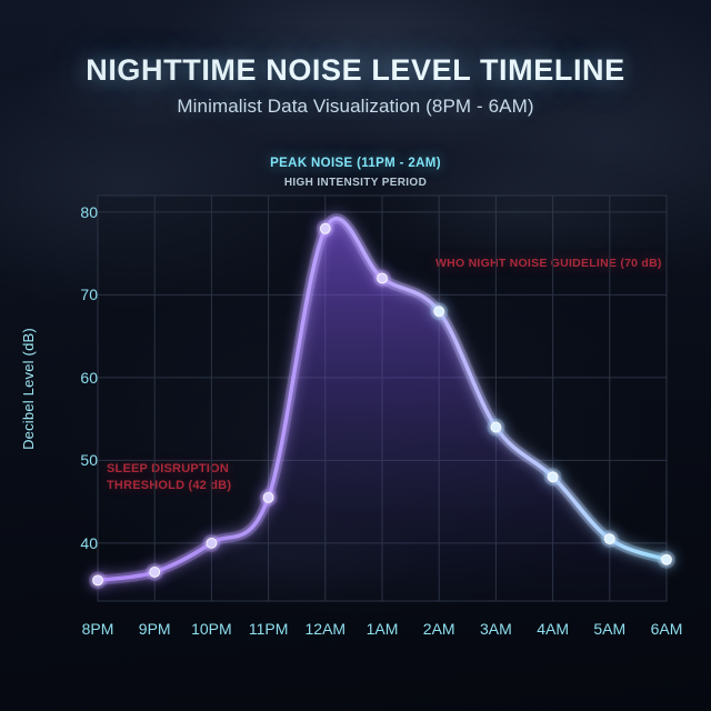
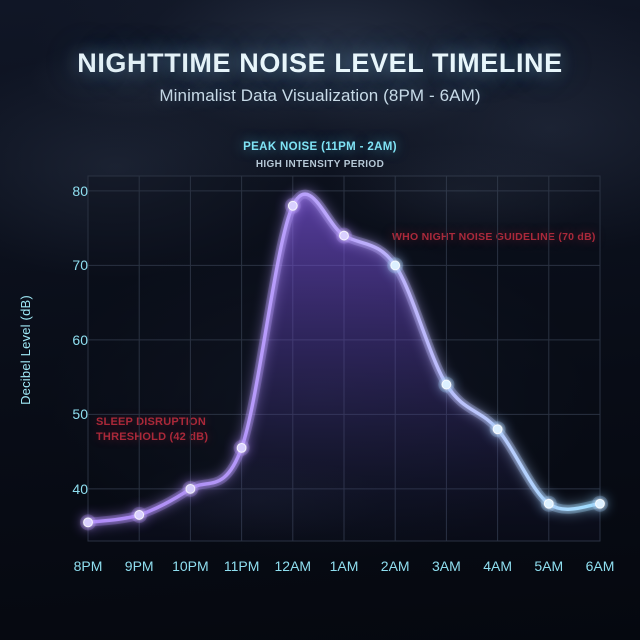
1AM: 72 -> 74
2AM: 68 -> 70
5AM: 40 -> 38
